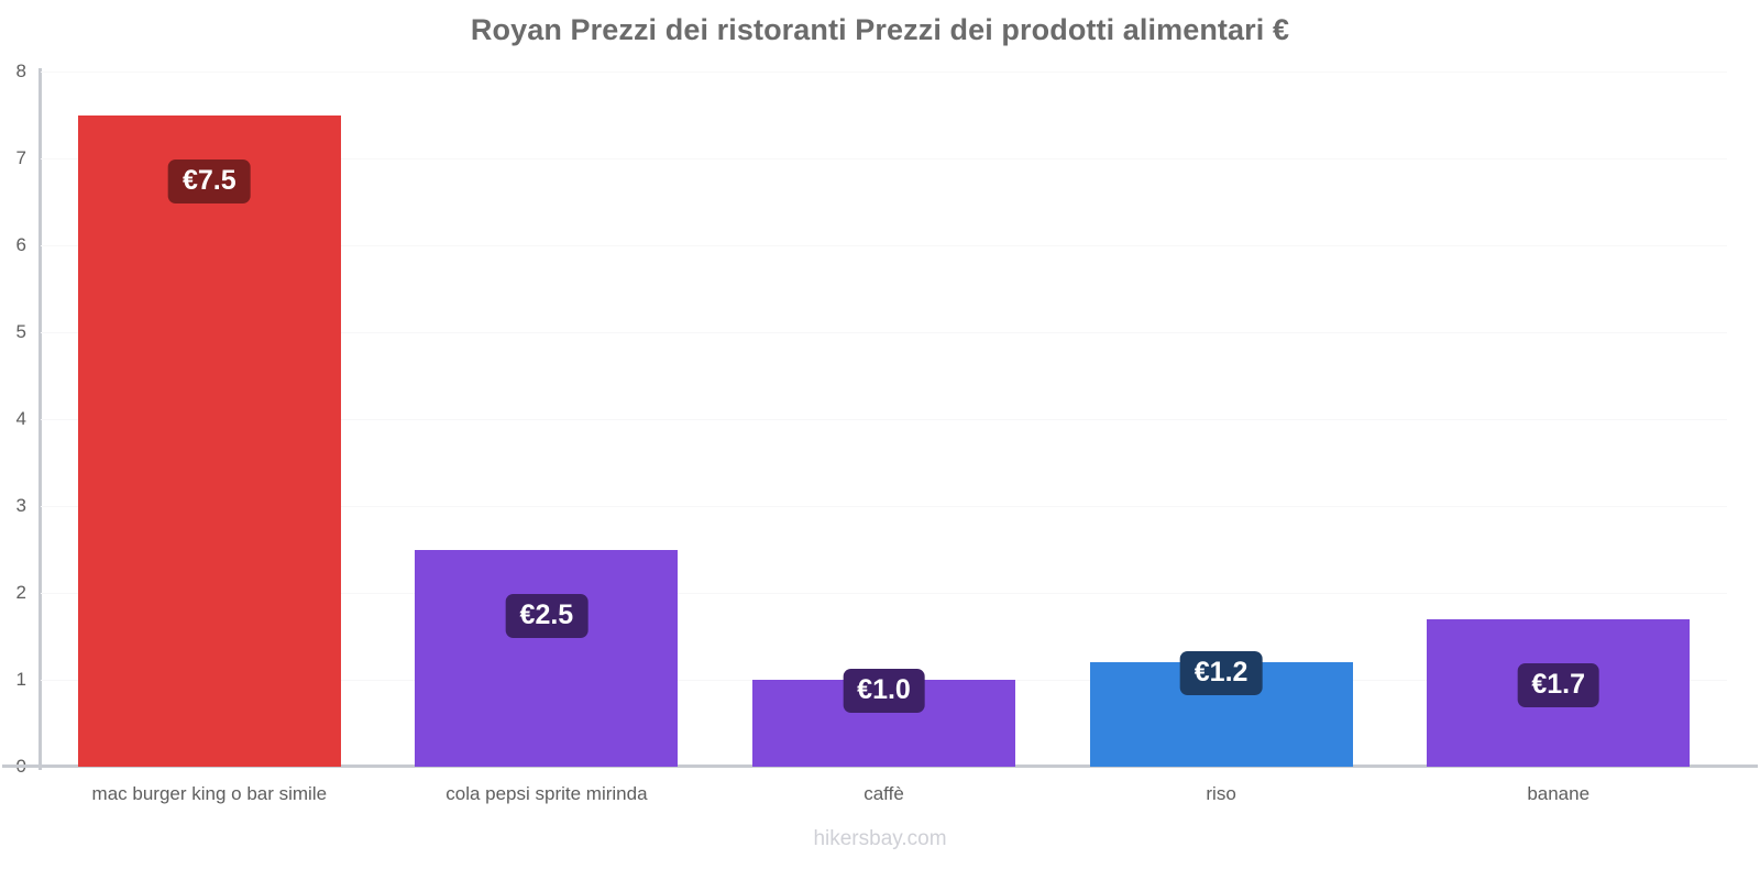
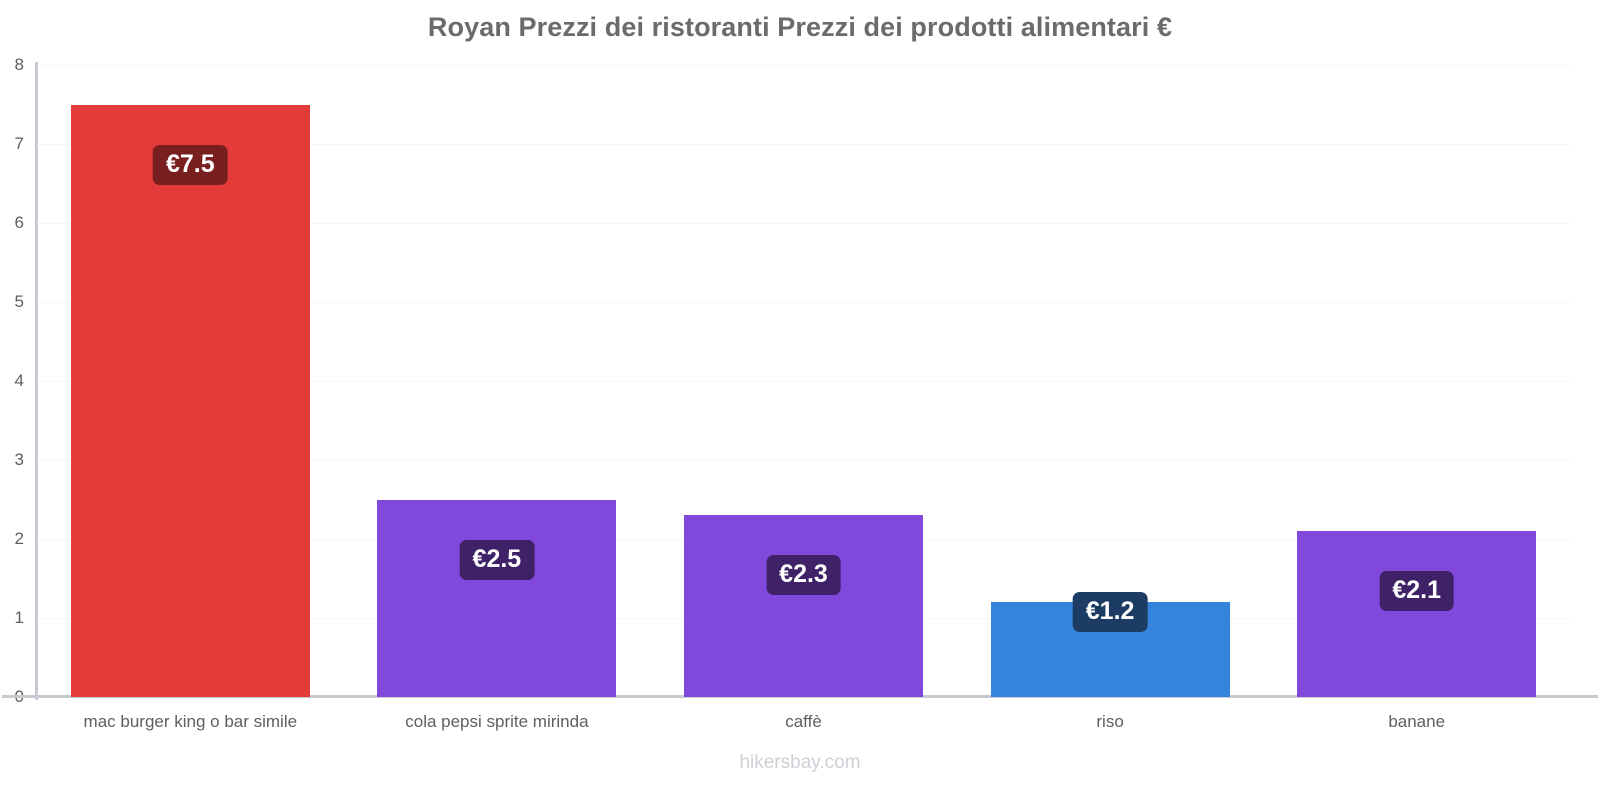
caffè: €1.0 -> €2.3
banane: €1.7 -> €2.1
